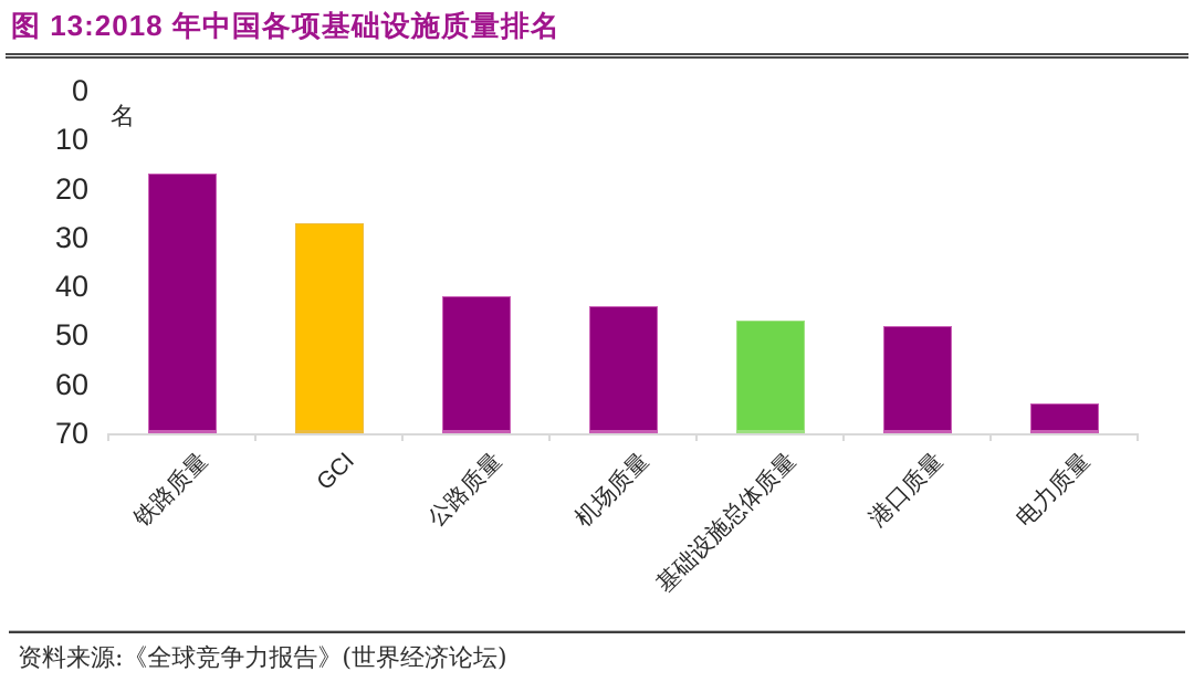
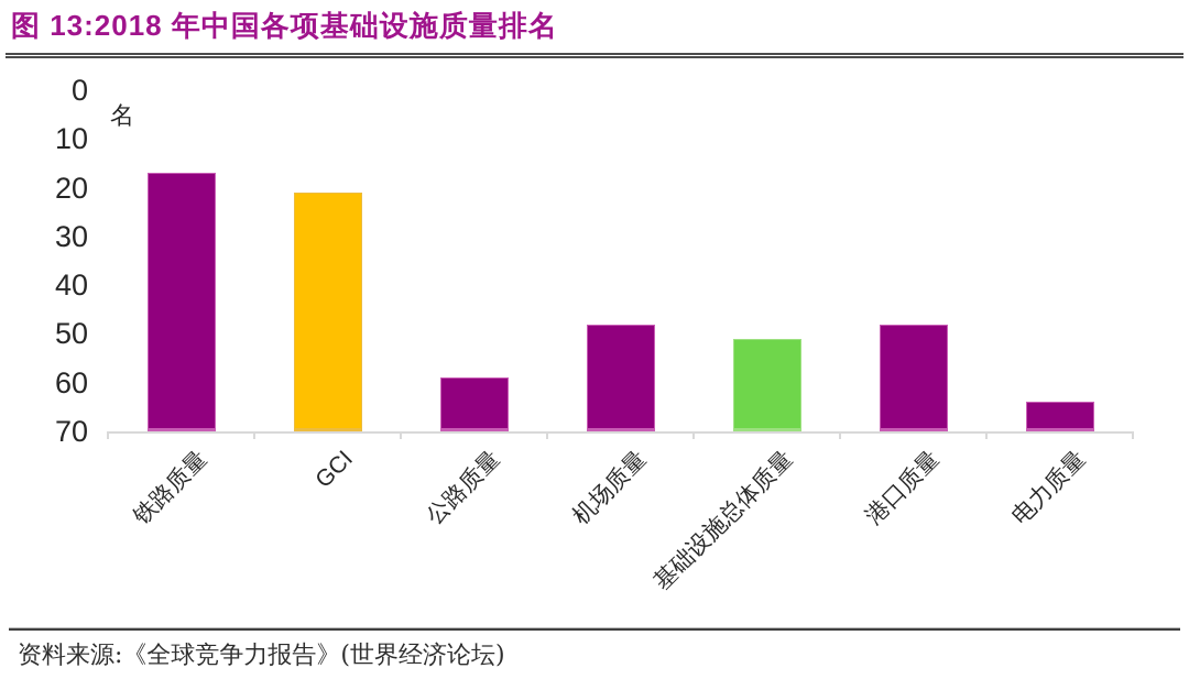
GCI: 27 -> 21
公路质量: 42 -> 59
机场质量: 44 -> 48
基础设施总体质量: 47 -> 51
